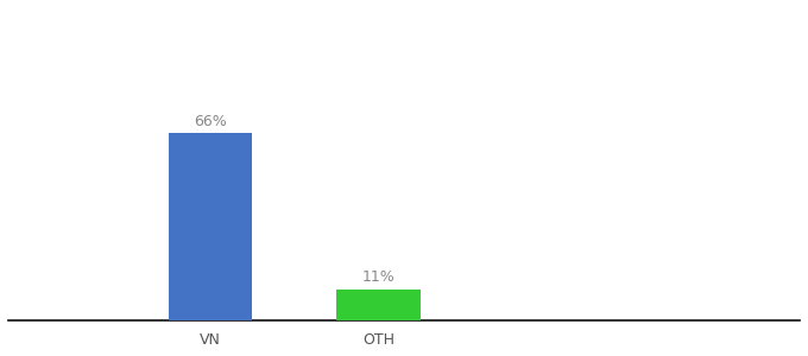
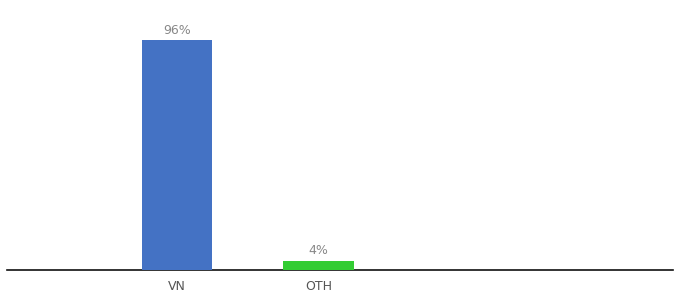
VN: 66% -> 96%
OTH: 11% -> 4%
